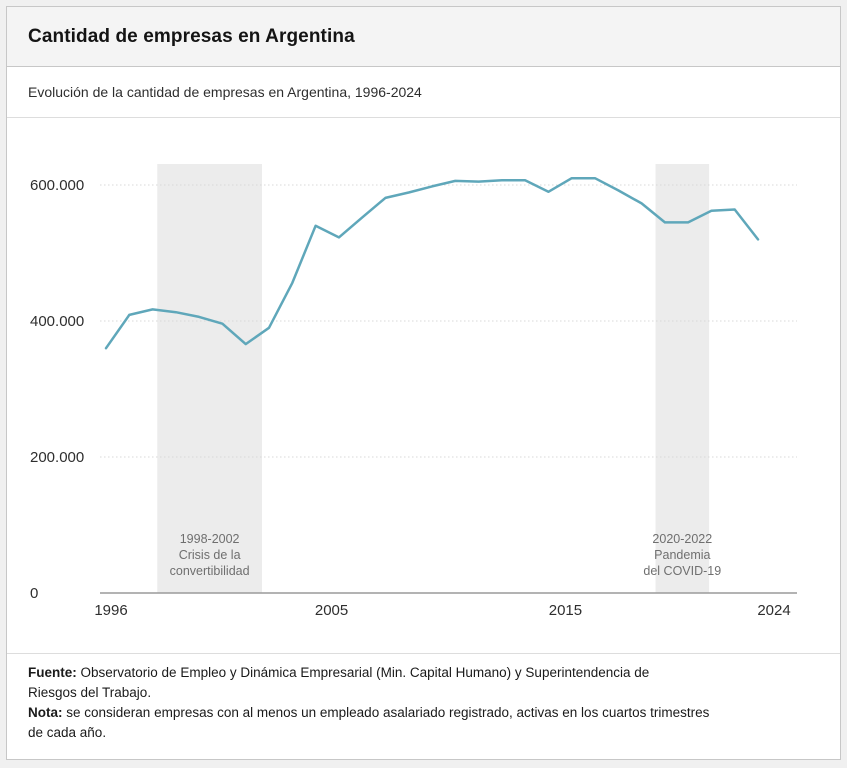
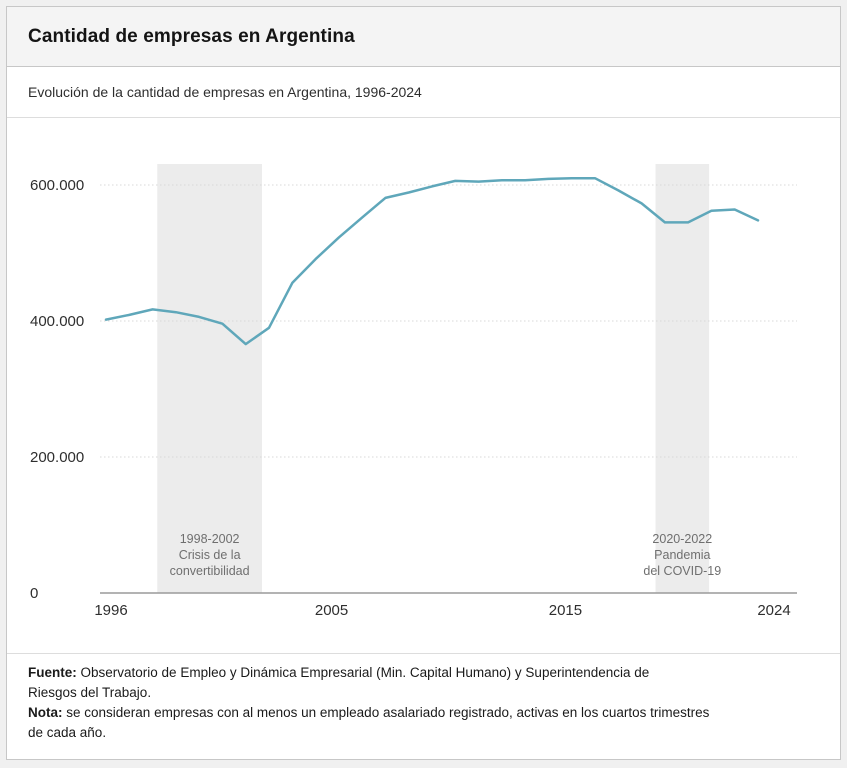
1996: 360000 -> 400000
2005: 540000 -> 490000
2015: 590000 -> 610000
2024: 520000 -> 550000
